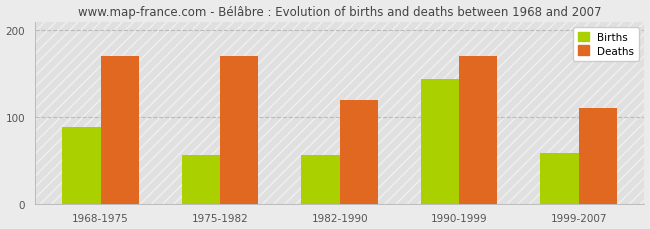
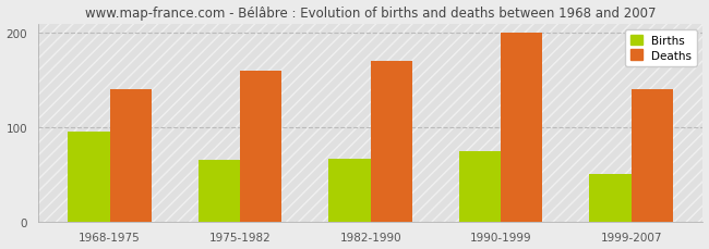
Births/1968-1975: 88 -> 95
Deaths/1968-1975: 170 -> 140
Births/1975-1982: 56 -> 65
Deaths/1975-1982: 170 -> 160
Births/1982-1990: 56 -> 67
Deaths/1982-1990: 120 -> 170
Births/1990-1999: 144 -> 75
Deaths/1990-1999: 170 -> 200
Births/1999-2007: 58 -> 50
Deaths/1999-2007: 110 -> 140
